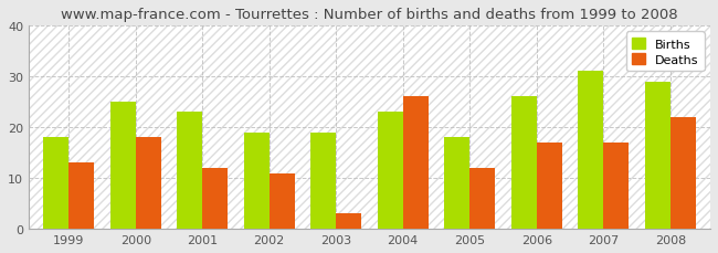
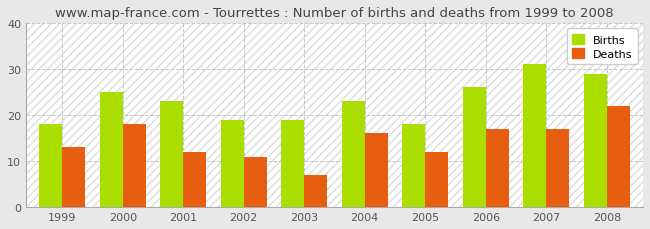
Deaths/2003: 3 -> 7
Deaths/2004: 26 -> 16
